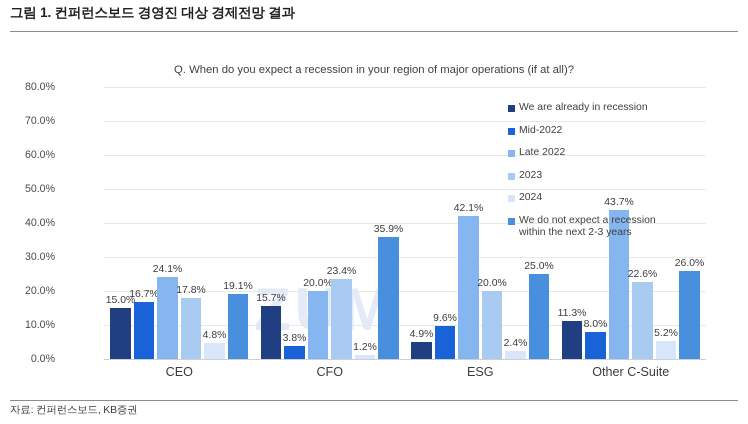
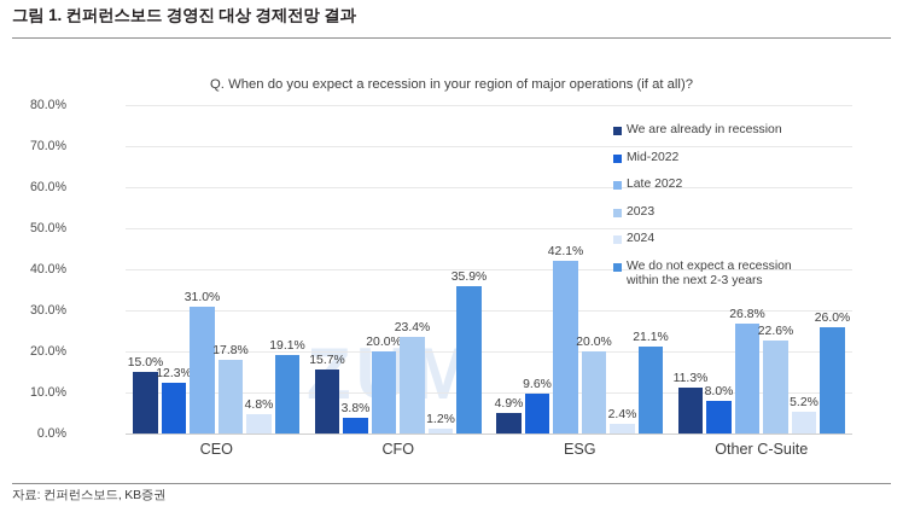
Mid-2022/CEO: 16.7% -> 12.3%
Late 2022/CEO: 24.1% -> 31.0%
We do not expect a recession within the next 2-3 years/ESG: 25.0% -> 21.1%
Late 2022/Other C-Suite: 43.7% -> 26.8%
